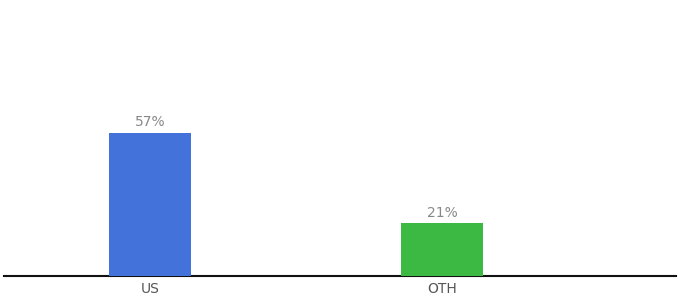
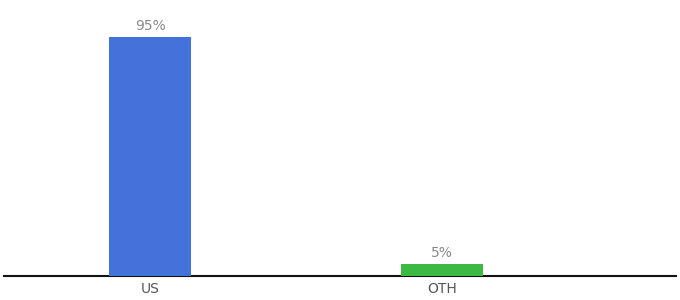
US: 57% -> 95%
OTH: 21% -> 5%
